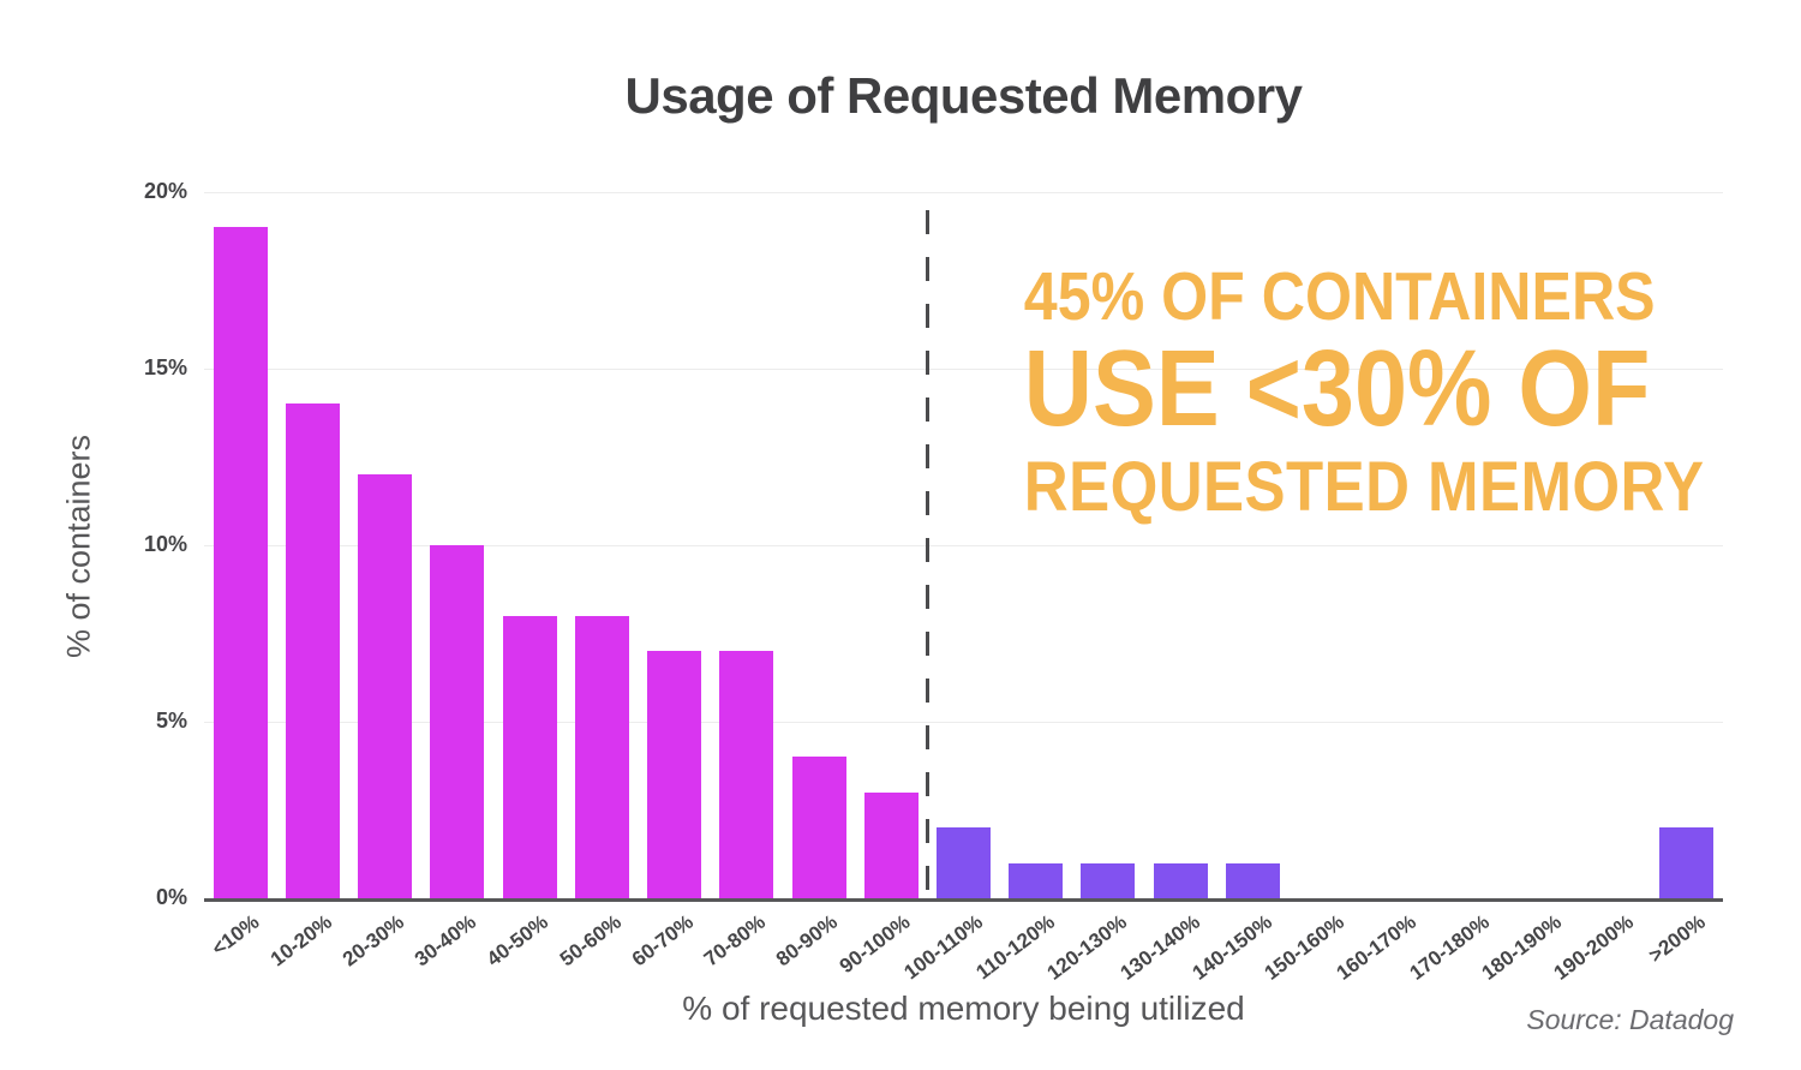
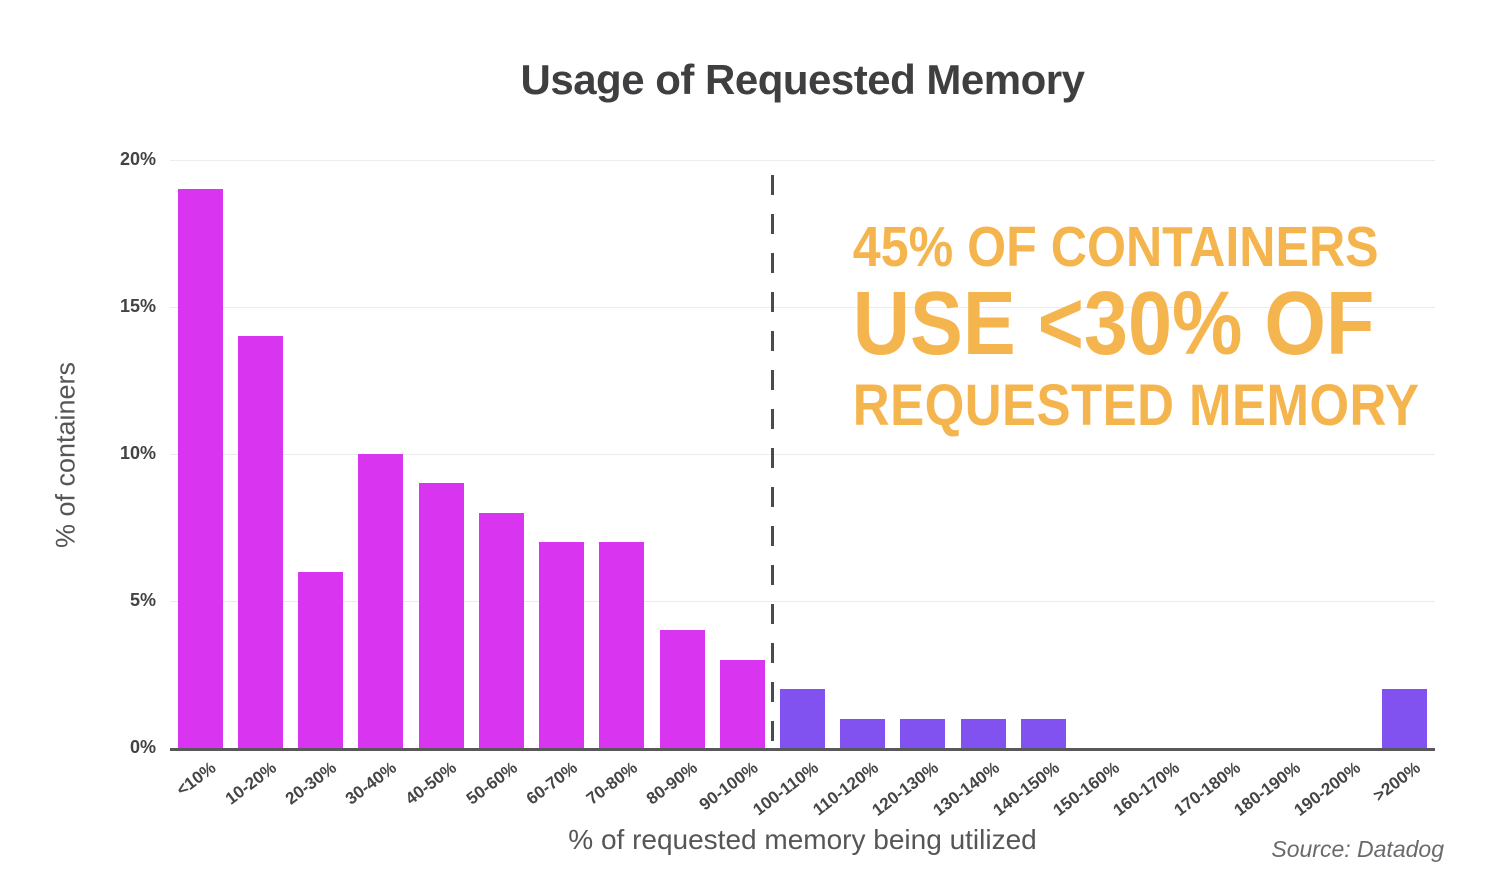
20-30%: 12% -> 6%
40-50%: 8% -> 9%
